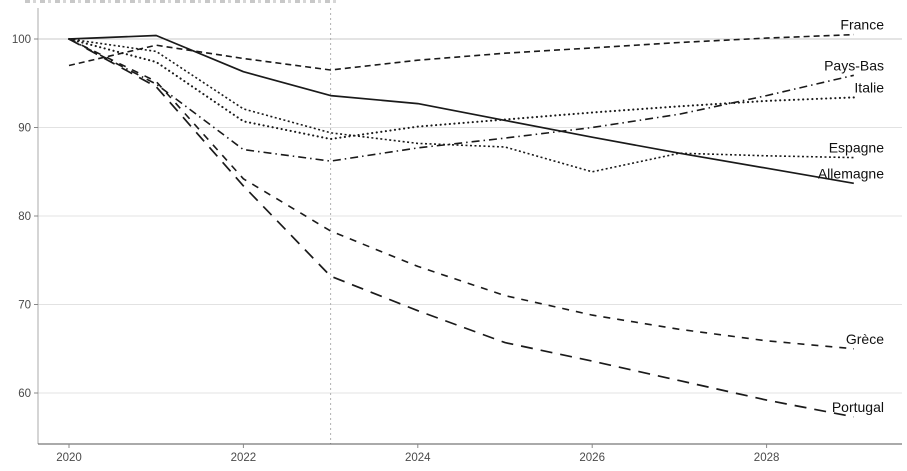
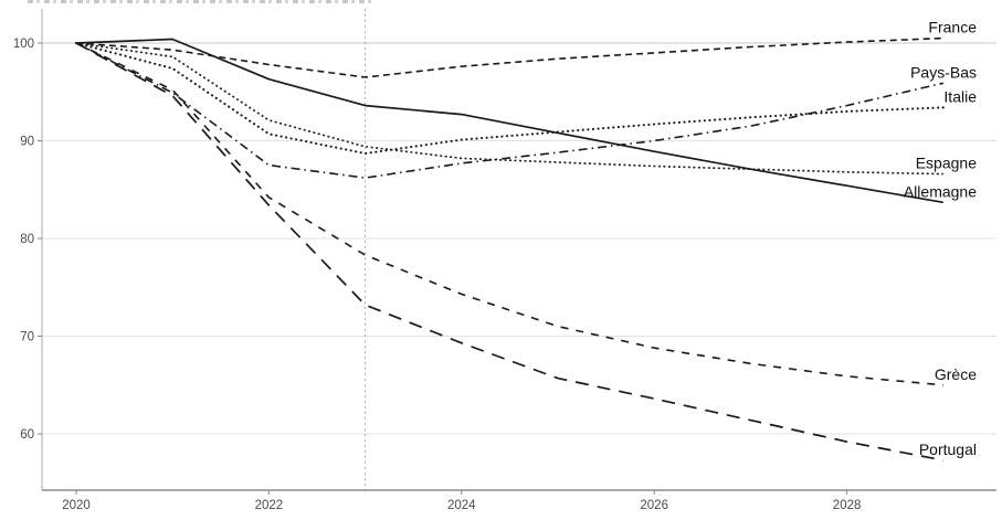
France/2020: 97 -> 100
Espagne/2026: 85 -> 87
